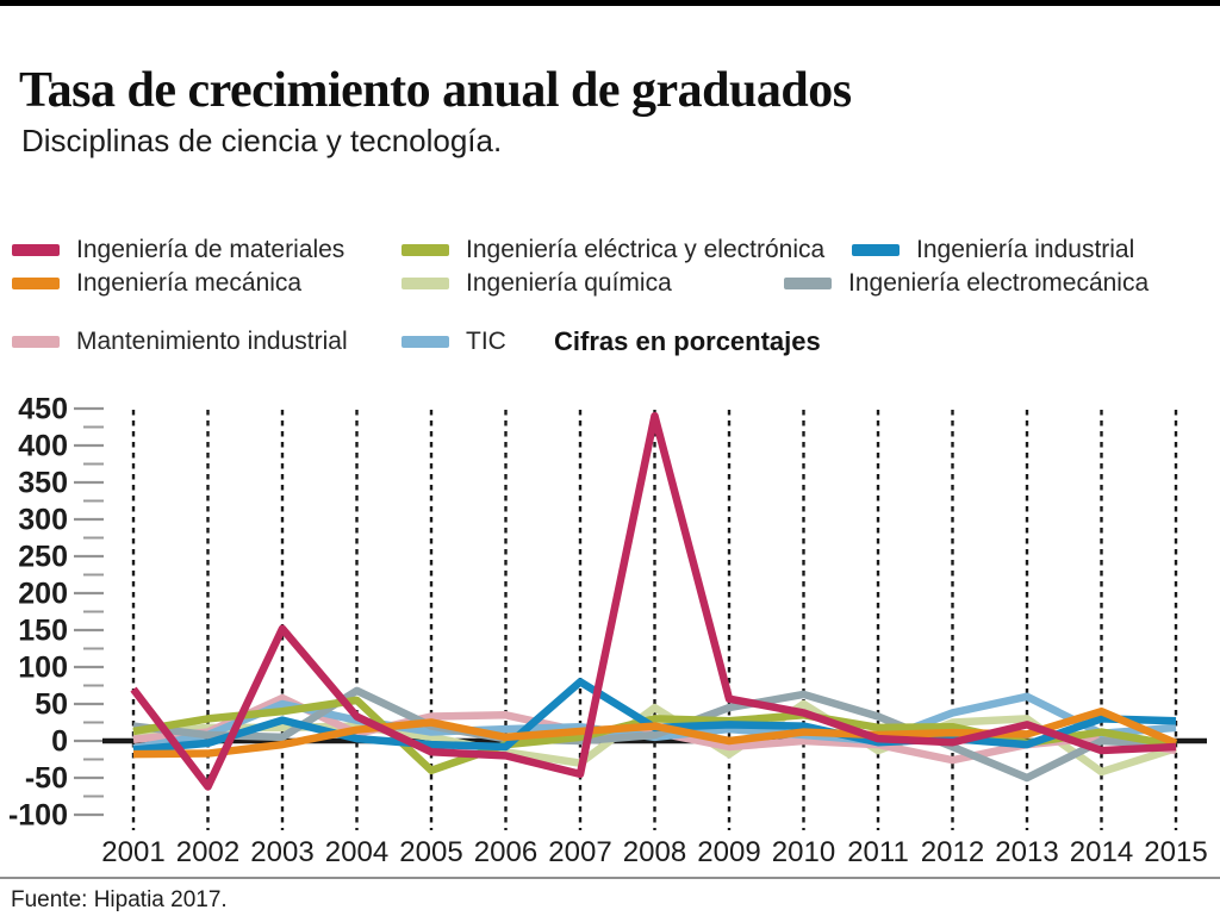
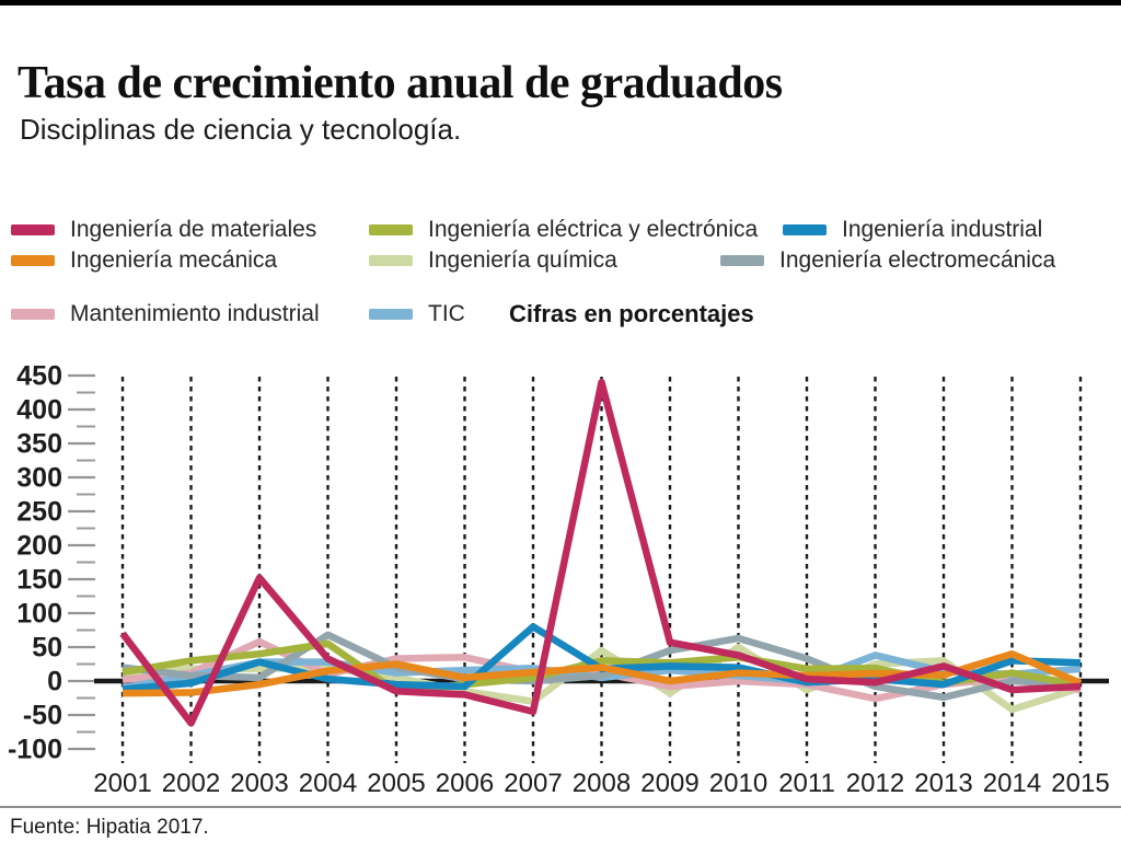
TIC/2003: 50 -> 30
Ingeniería eléctrica y electrónica/2005: -40 -> -20
TIC/2013: 60 -> 10
Ingeniería electromecánica/2013: -50 -> -20
